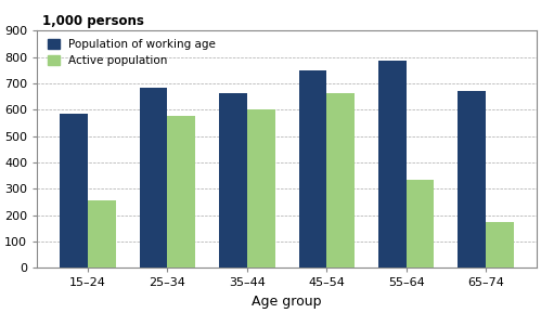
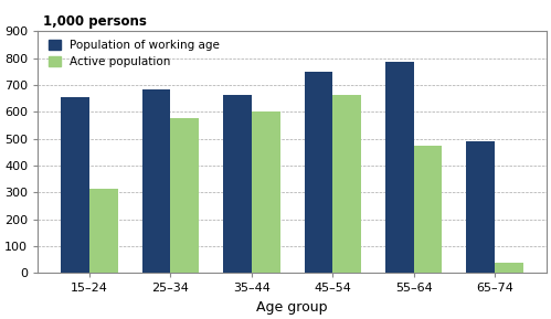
Population of working age/15–24: 585 -> 655
Active population/15–24: 255 -> 315
Active population/55–64: 335 -> 475
Population of working age/65–74: 670 -> 490
Active population/65–74: 175 -> 40
